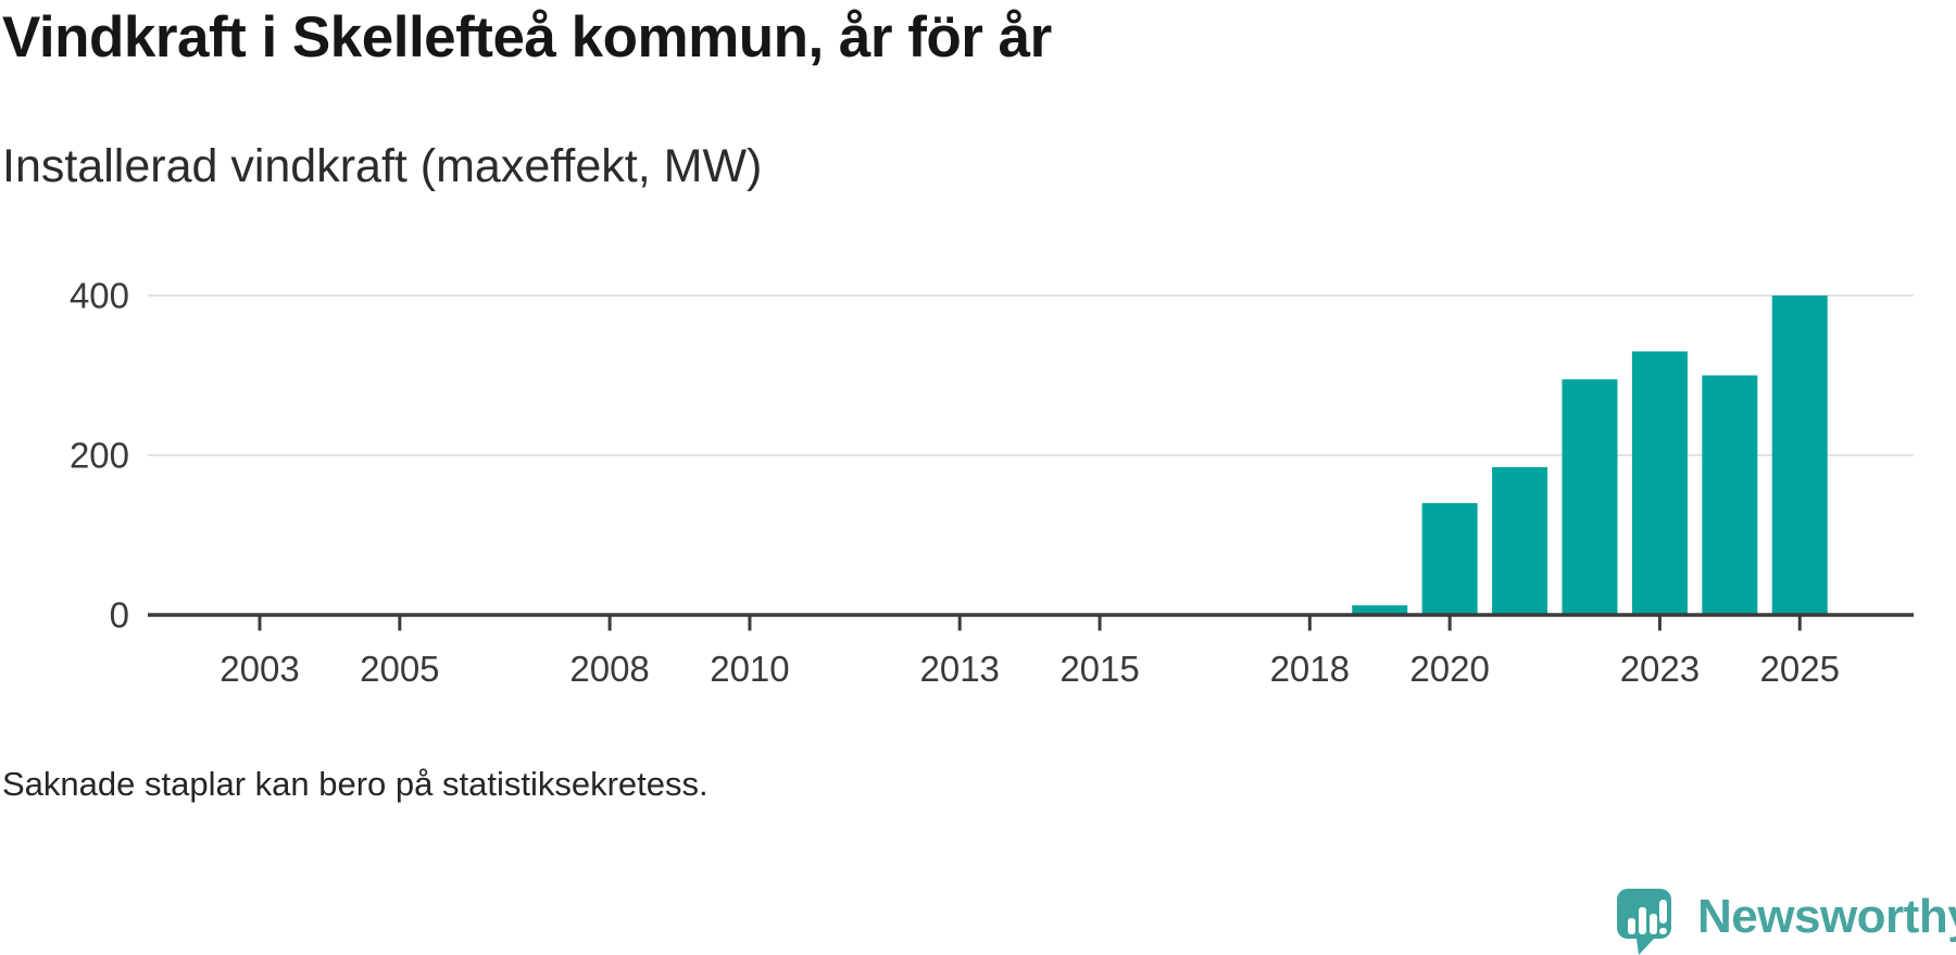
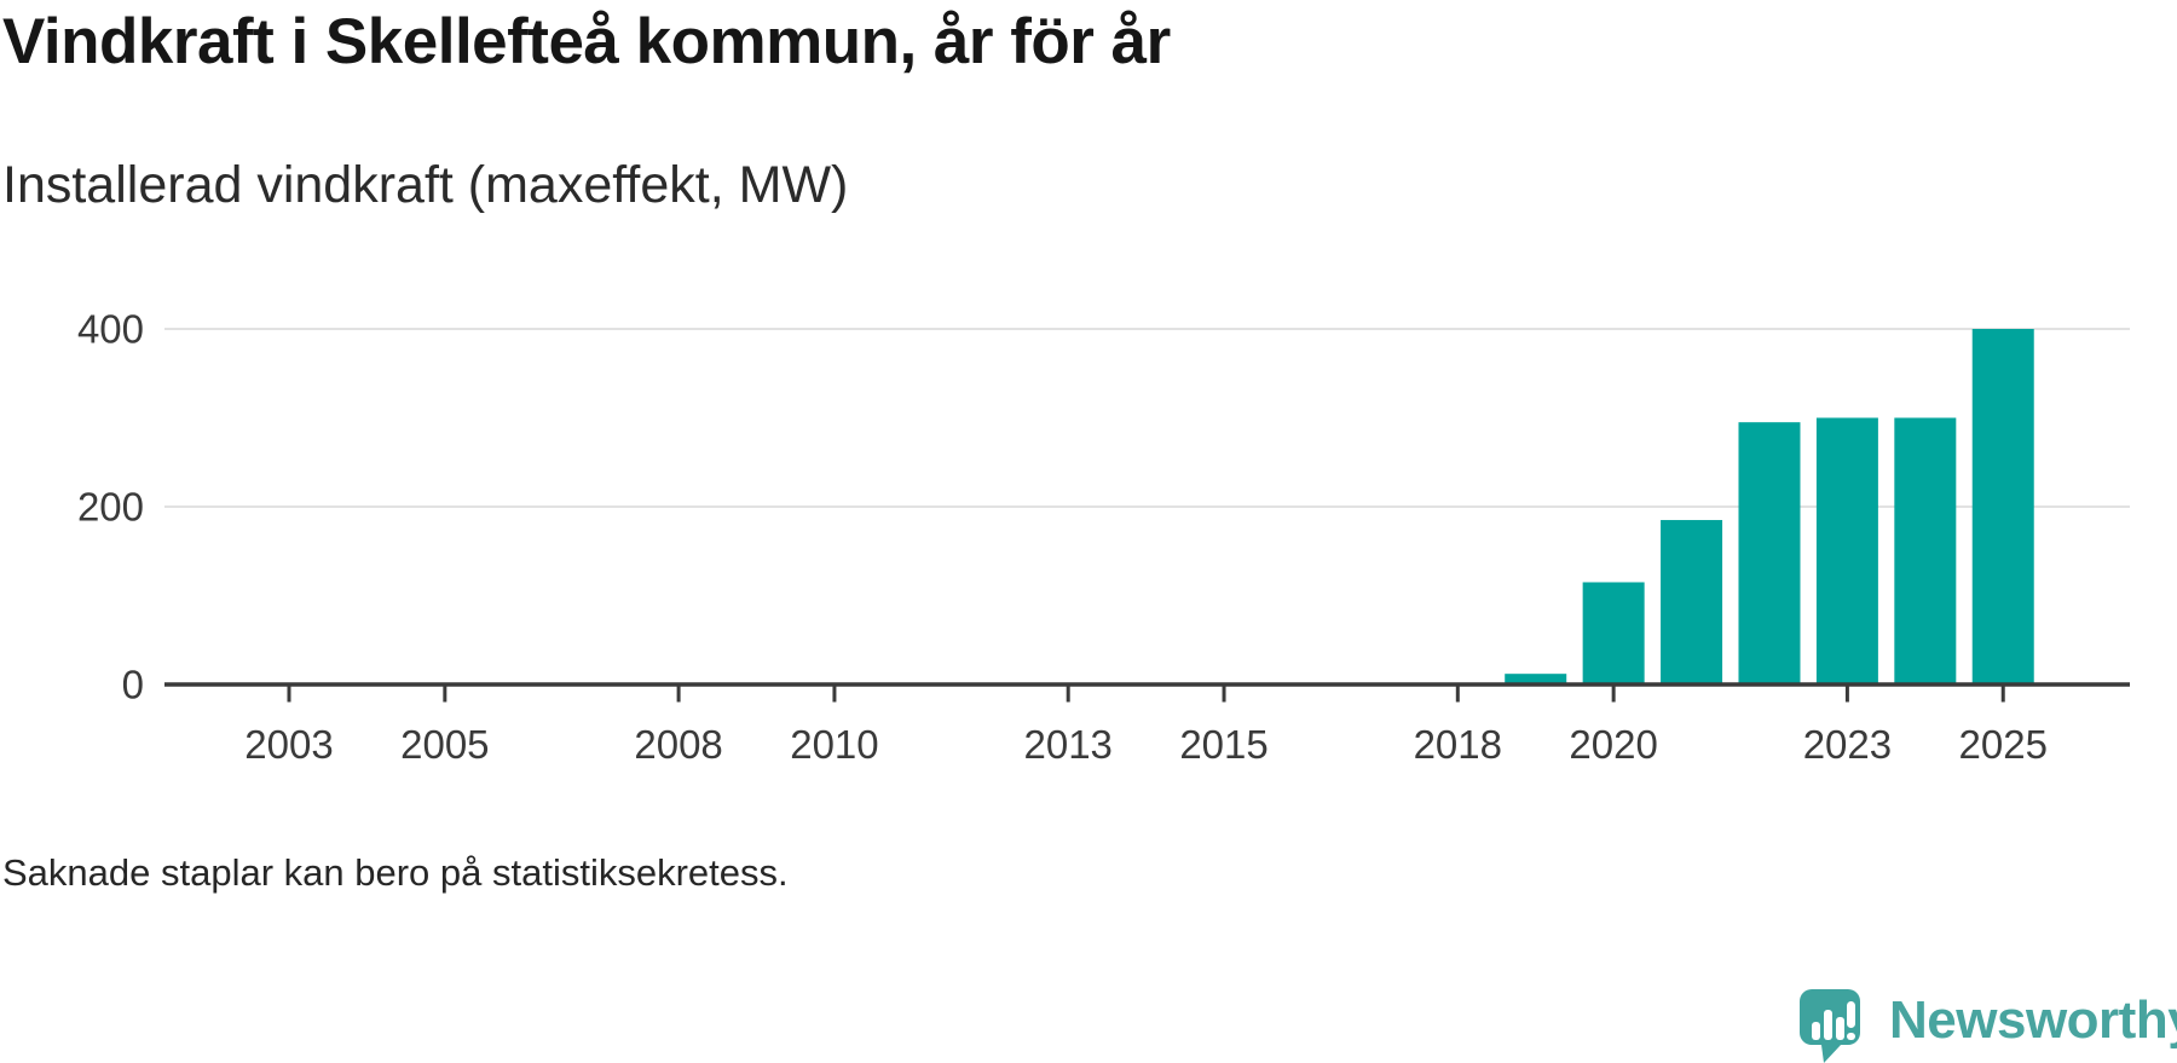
2020: 140 -> 120
2023: 330 -> 300
